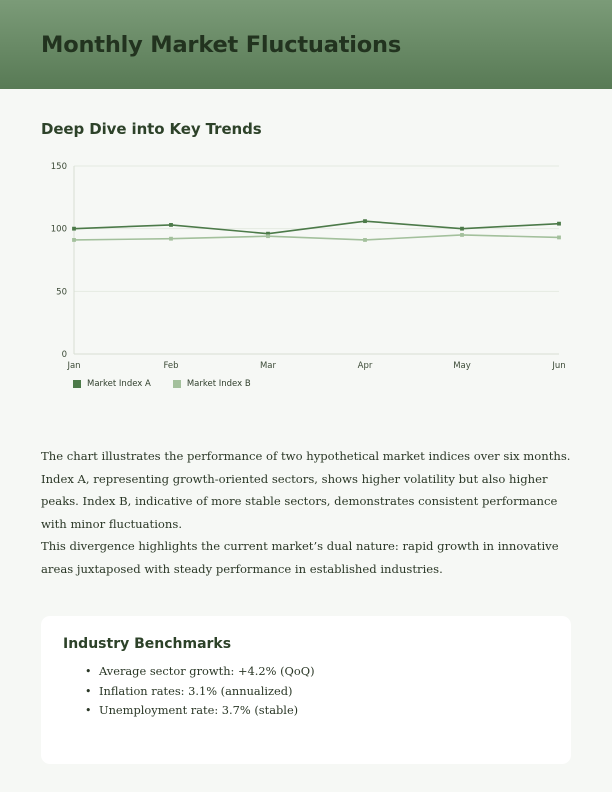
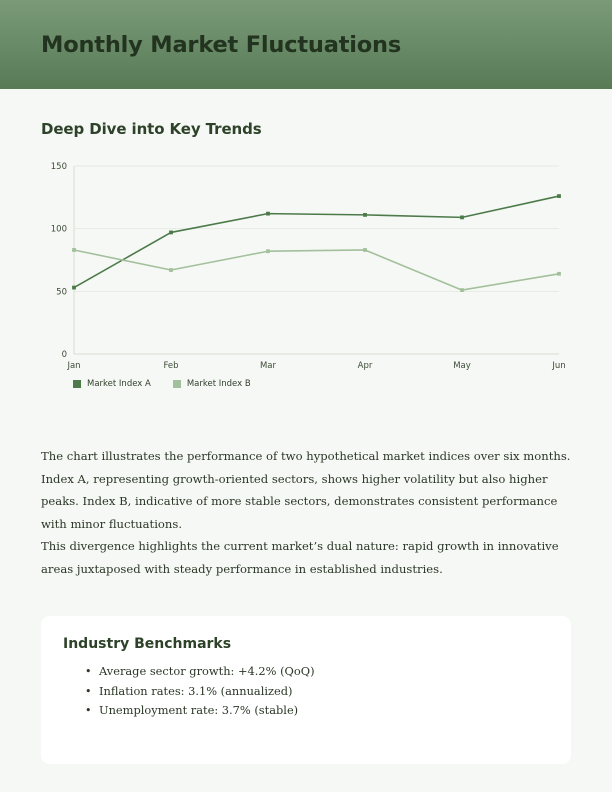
Market Index A/Jan: 100 -> 53
Market Index B/Jan: 91 -> 83
Market Index A/Feb: 103 -> 97
Market Index B/Feb: 92 -> 67
Market Index A/Mar: 96 -> 112
Market Index B/Mar: 94 -> 82
Market Index A/Apr: 106 -> 111
Market Index B/Apr: 91 -> 83
Market Index A/May: 100 -> 109
Market Index B/May: 95 -> 51
Market Index A/Jun: 104 -> 126
Market Index B/Jun: 93 -> 64
